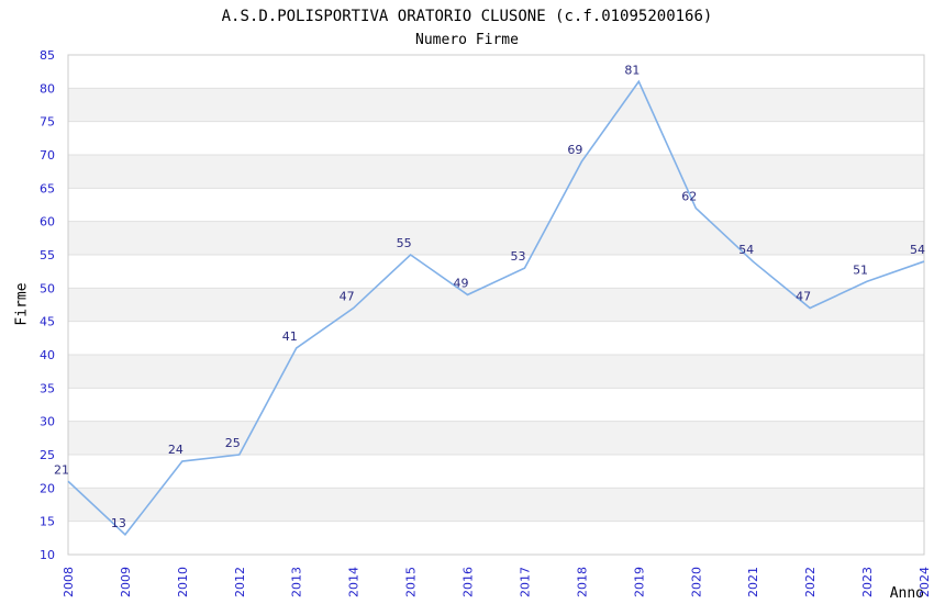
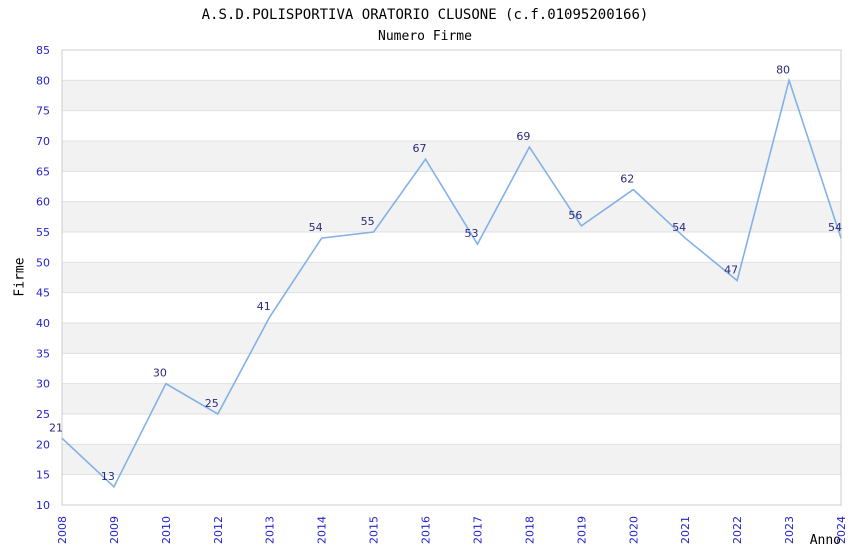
2010: 24 -> 30
2014: 47 -> 54
2016: 49 -> 67
2019: 81 -> 56
2023: 51 -> 80
